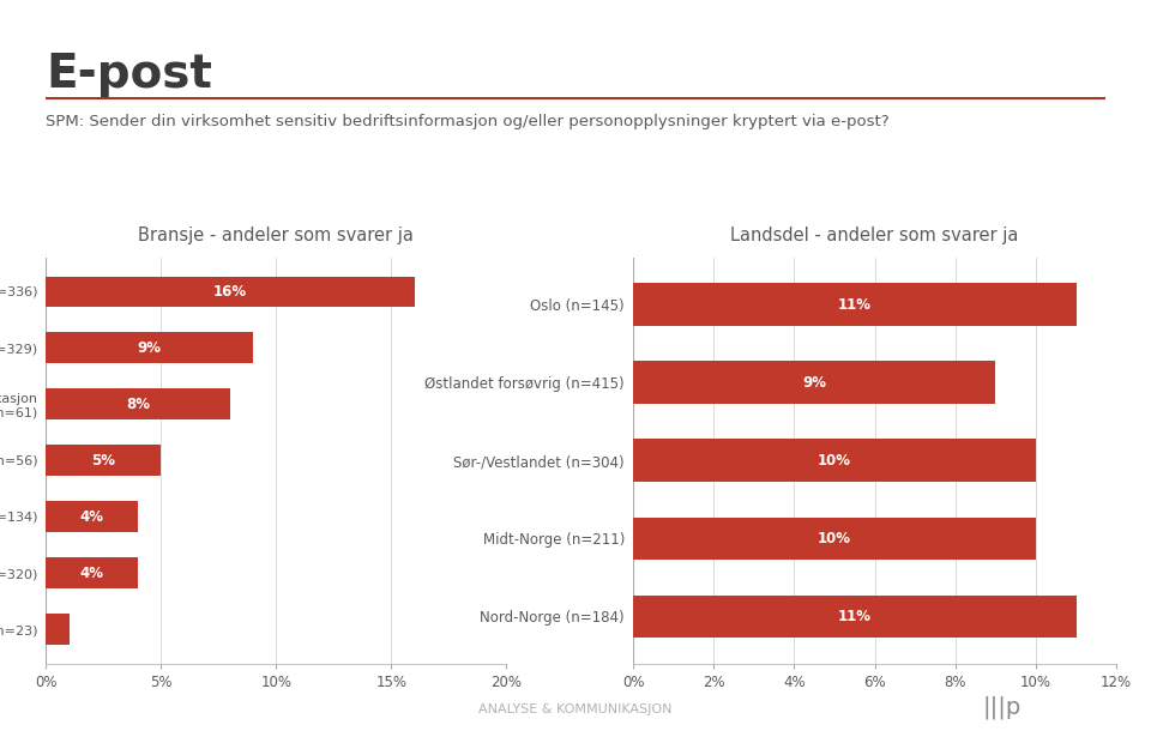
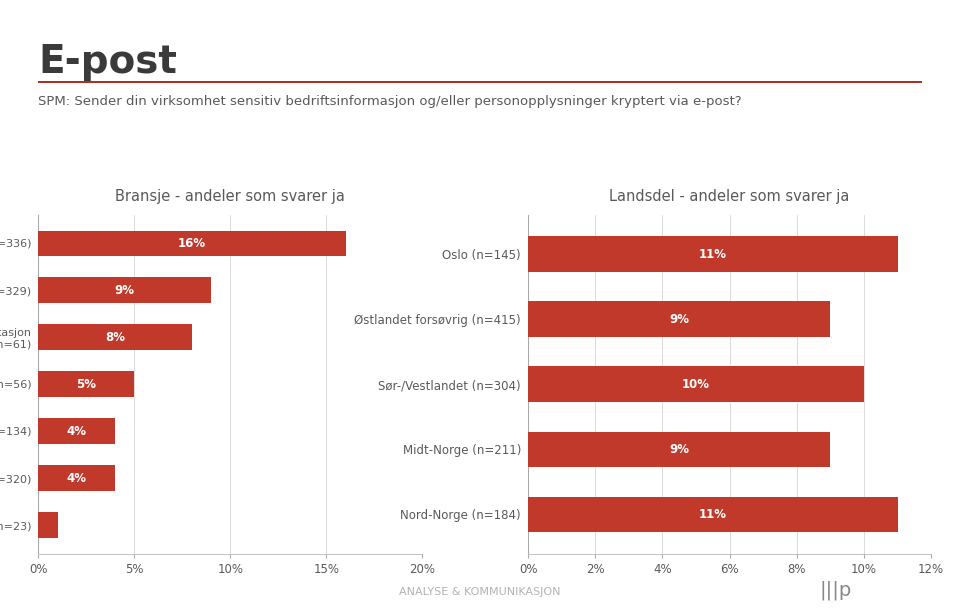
Landsdel - andeler som svarer ja/Midt-Norge (n=211): 10% -> 9%
